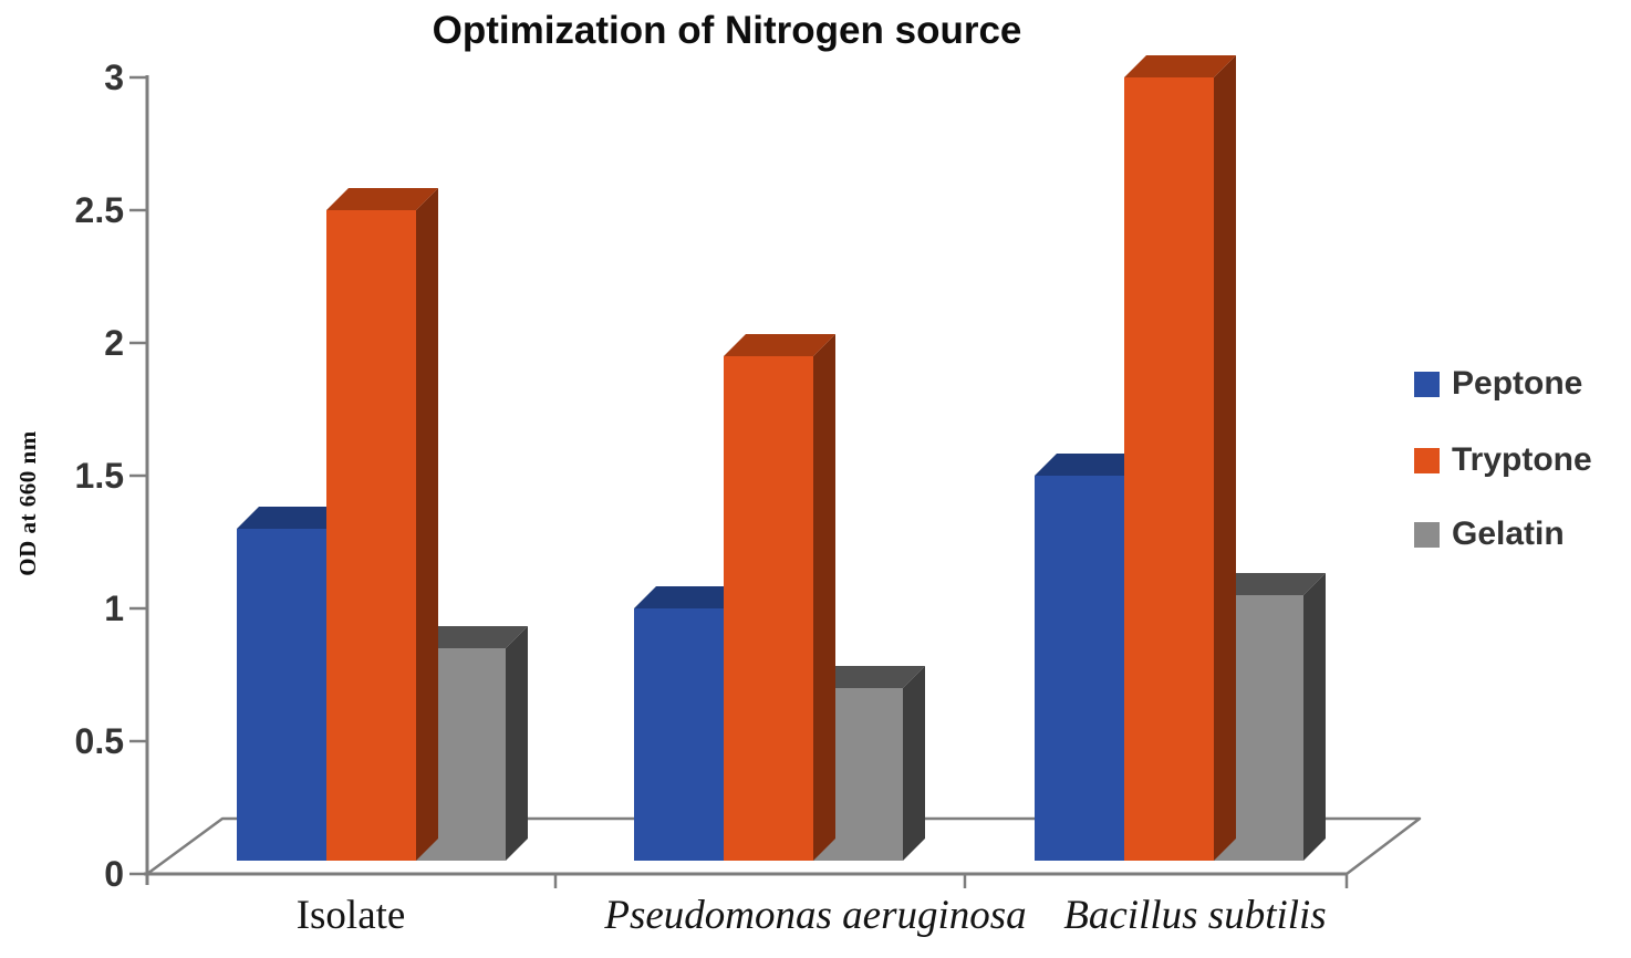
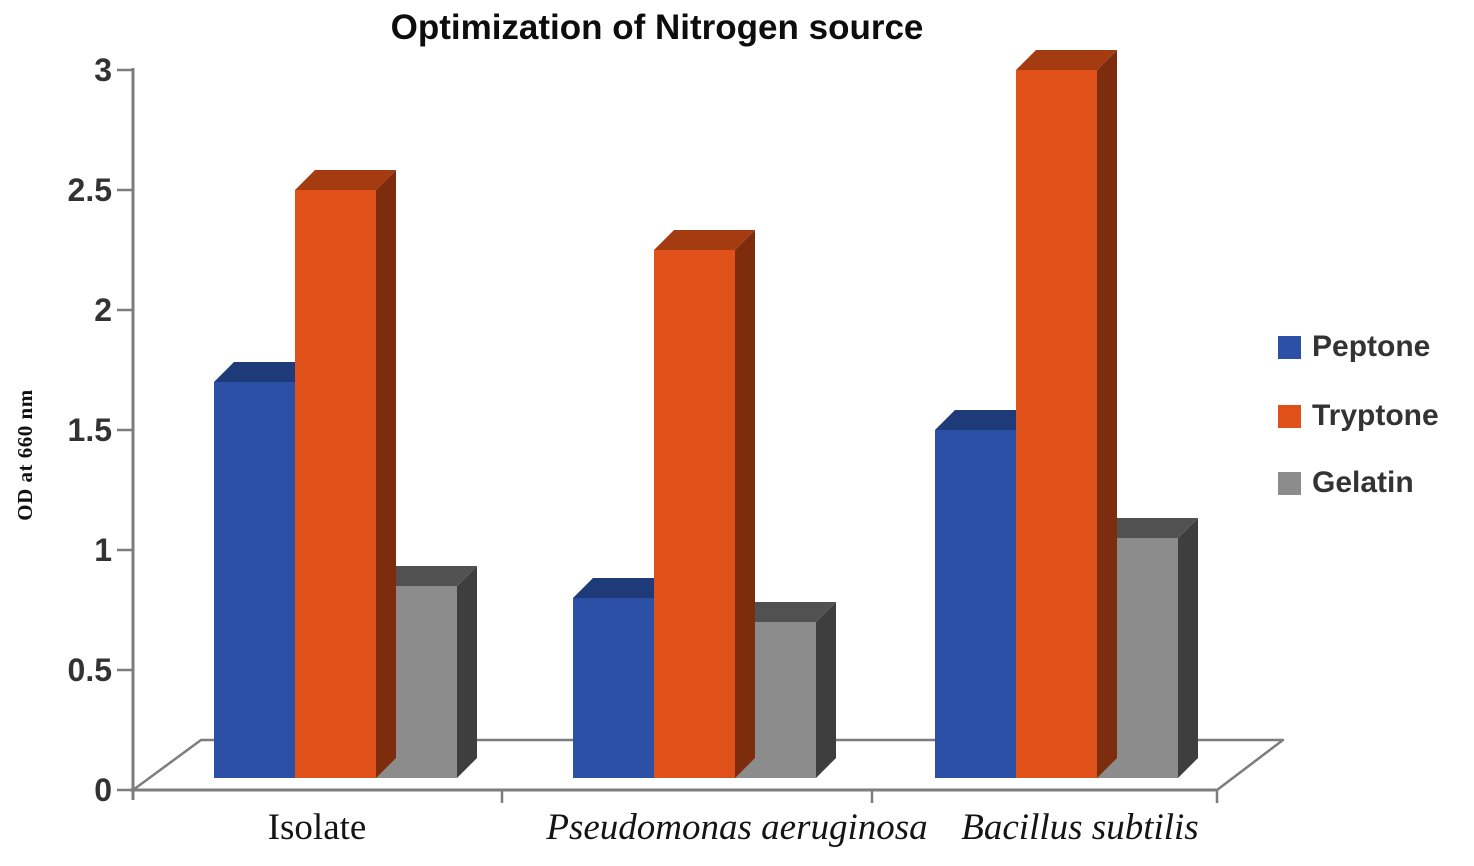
Peptone/Isolate: 1.3 -> 1.7
Peptone/Pseudomonas aeruginosa: 1.0 -> 0.8
Tryptone/Pseudomonas aeruginosa: 1.95 -> 2.25
